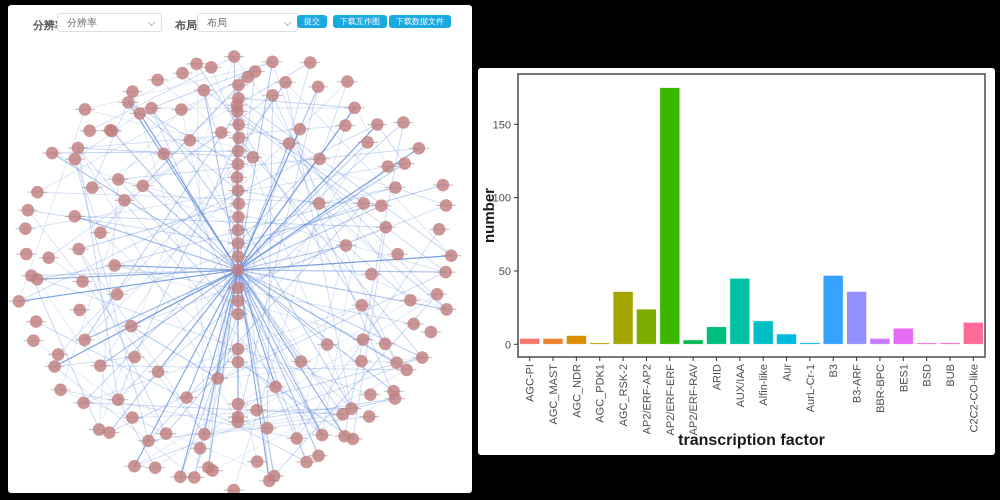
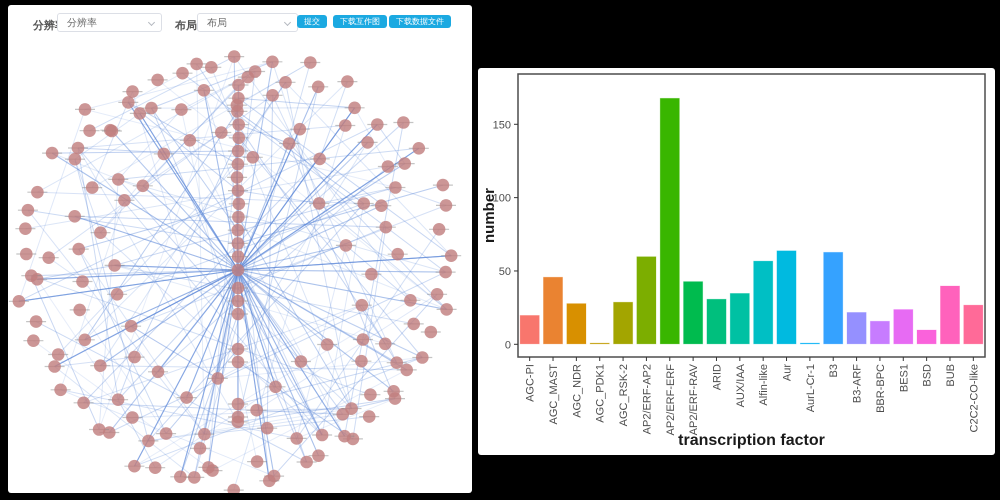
AGC-PI: 4 -> 20
AGC_MAST: 4 -> 46
AGC_NDR: 6 -> 28
AGC_RSK-2: 36 -> 29
AP2/ERF-AP2: 24 -> 60
AP2/ERF-ERF: 175 -> 168
AP2/ERF-RAV: 3 -> 43
ARID: 12 -> 31
AUX/IAA: 45 -> 35
Alfin-like: 16 -> 57
Aur: 7 -> 64
B3: 47 -> 63
B3-ARF: 36 -> 22
BBR-BPC: 4 -> 16
BES1: 11 -> 24
BSD: 1 -> 10
BUB: 1 -> 40
C2C2-CO-like: 15 -> 27
